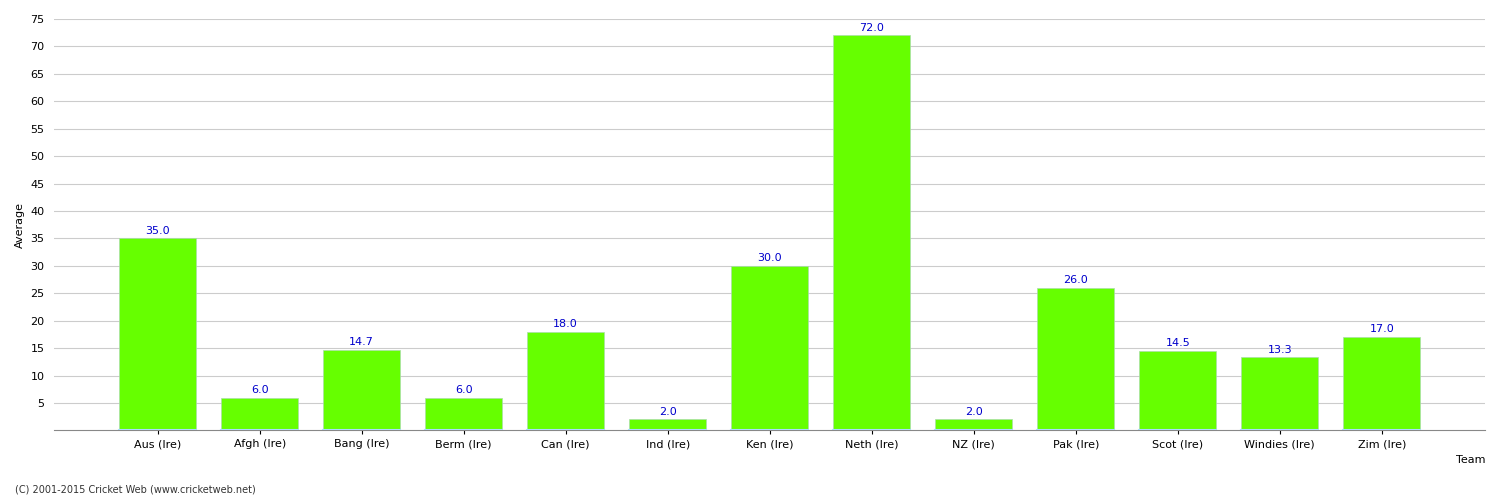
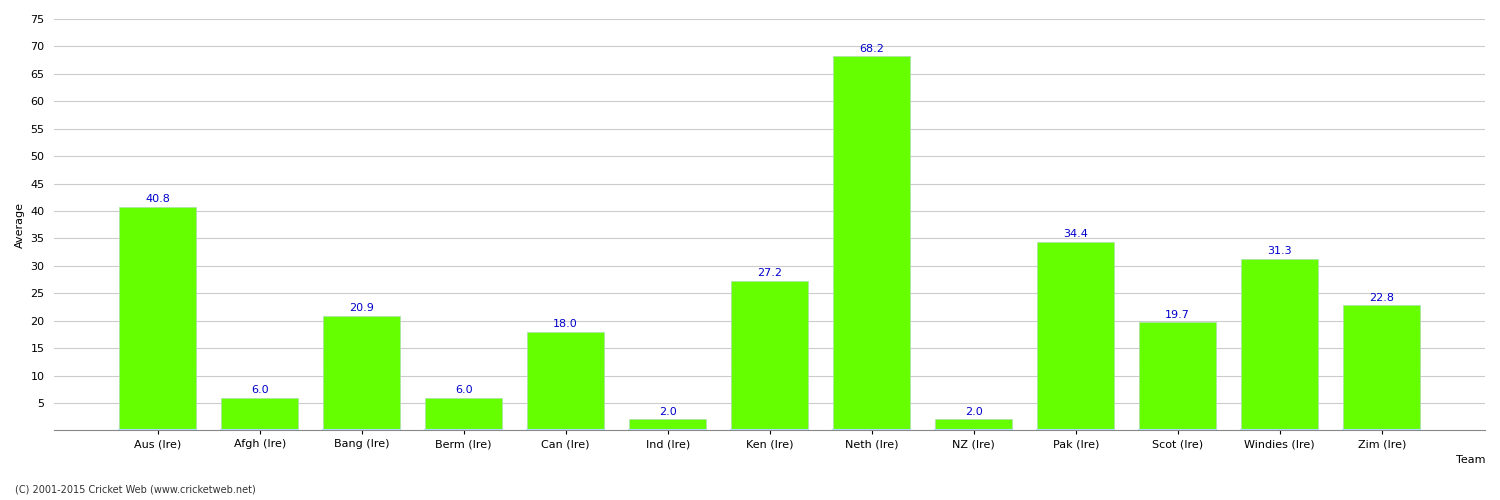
Aus (Ire): 35.0 -> 40.8
Bang (Ire): 14.7 -> 20.9
Ken (Ire): 30.0 -> 27.2
Neth (Ire): 72.0 -> 68.2
Pak (Ire): 26.0 -> 34.4
Scot (Ire): 14.5 -> 19.7
Windies (Ire): 13.3 -> 31.3
Zim (Ire): 17.0 -> 22.8
